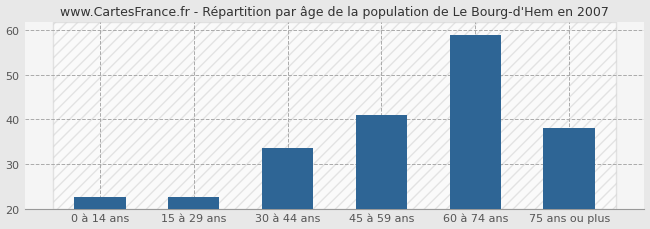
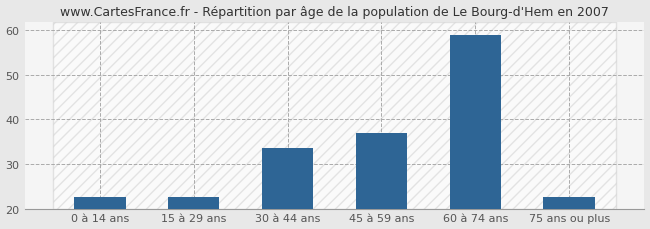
45 à 59 ans: 41.0 -> 37.0
75 ans ou plus: 38.0 -> 22.5
